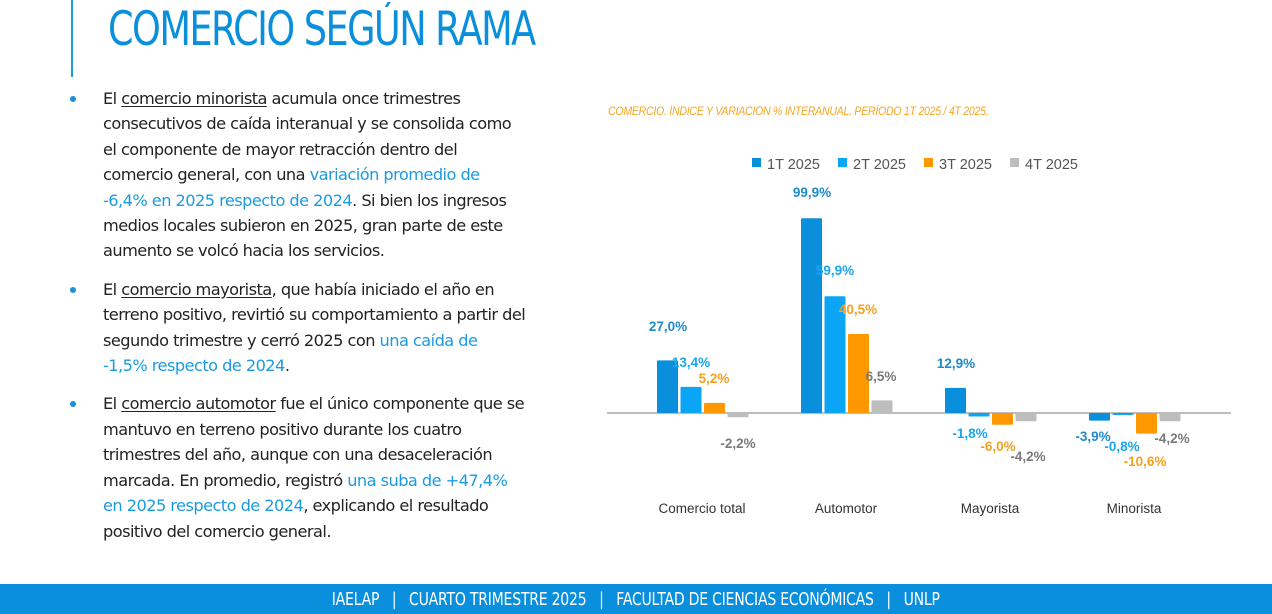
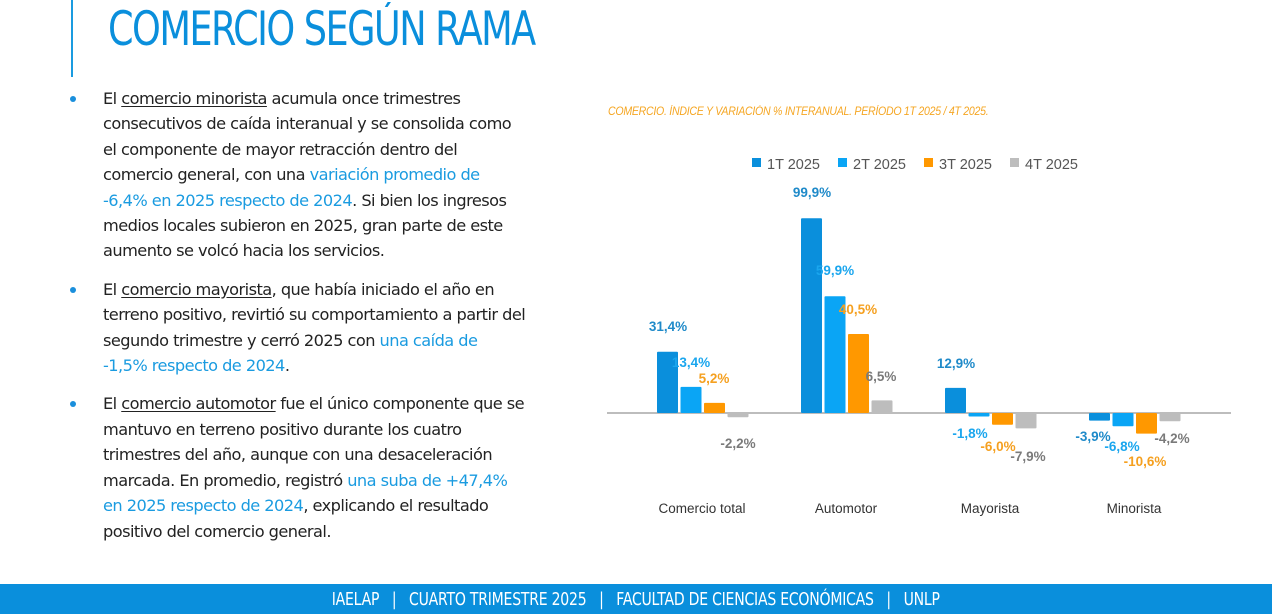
1T 2025/Comercio total: 27,0% -> 31,4%
4T 2025/Mayorista: -4,2% -> -7,9%
2T 2025/Minorista: -0,8% -> -6,8%
